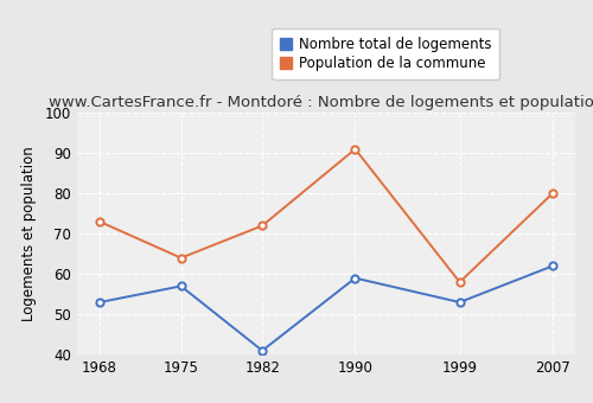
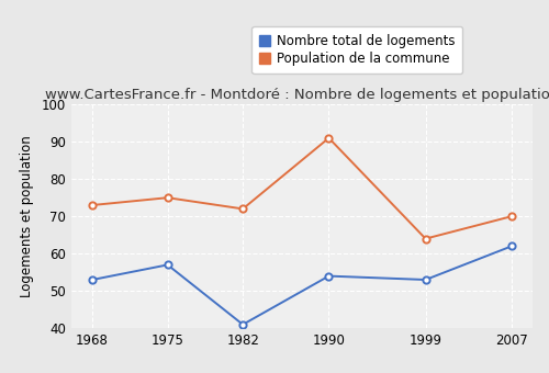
Population de la commune/1975: 64 -> 75
Nombre total de logements/1990: 59 -> 54
Population de la commune/1999: 58 -> 64
Population de la commune/2007: 80 -> 70
